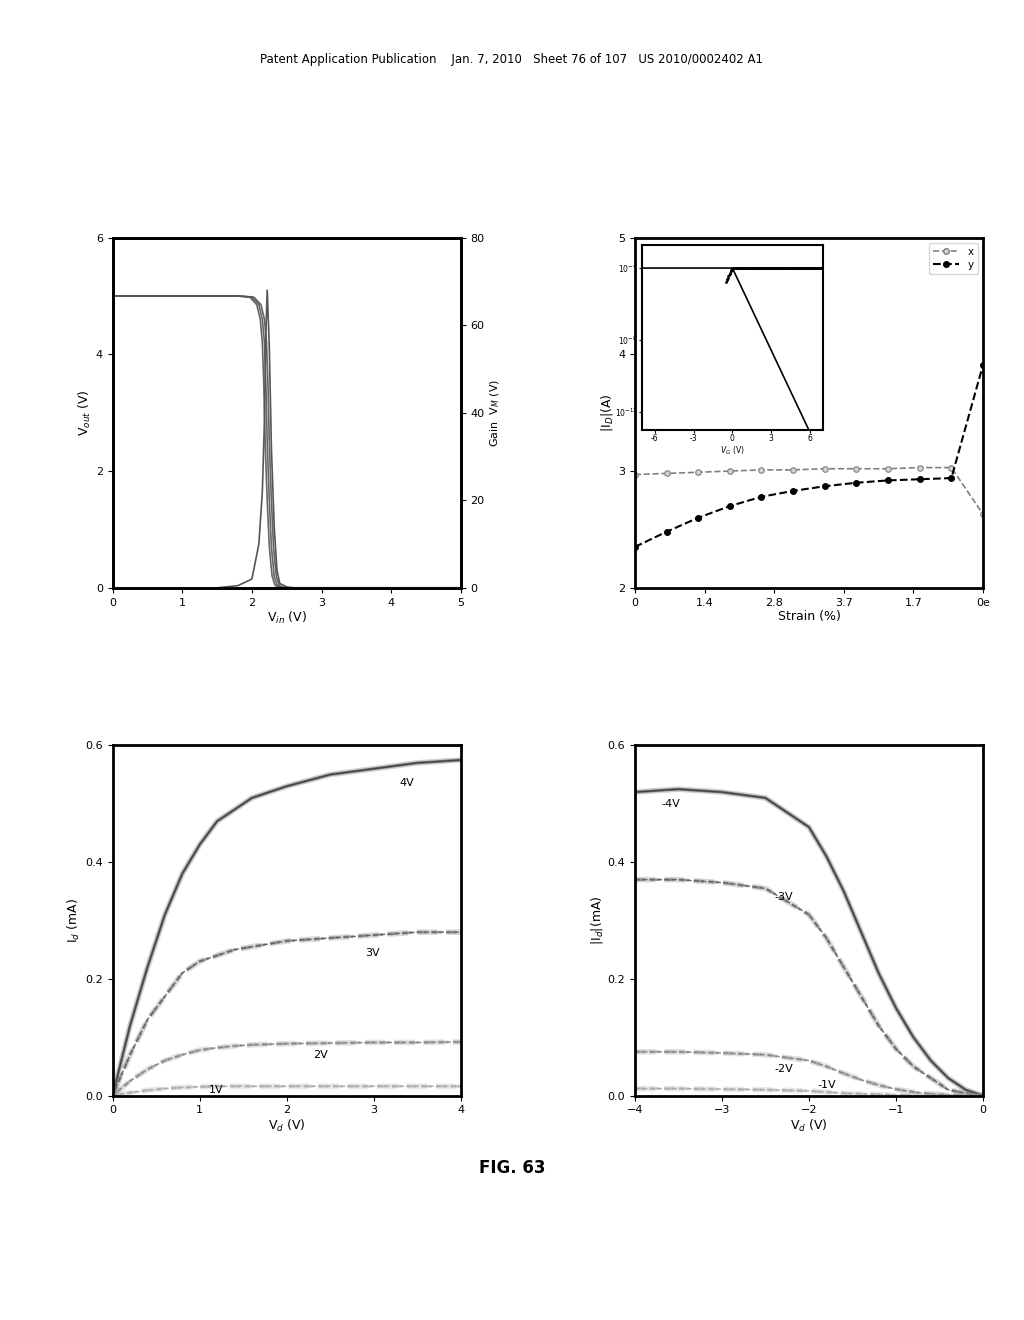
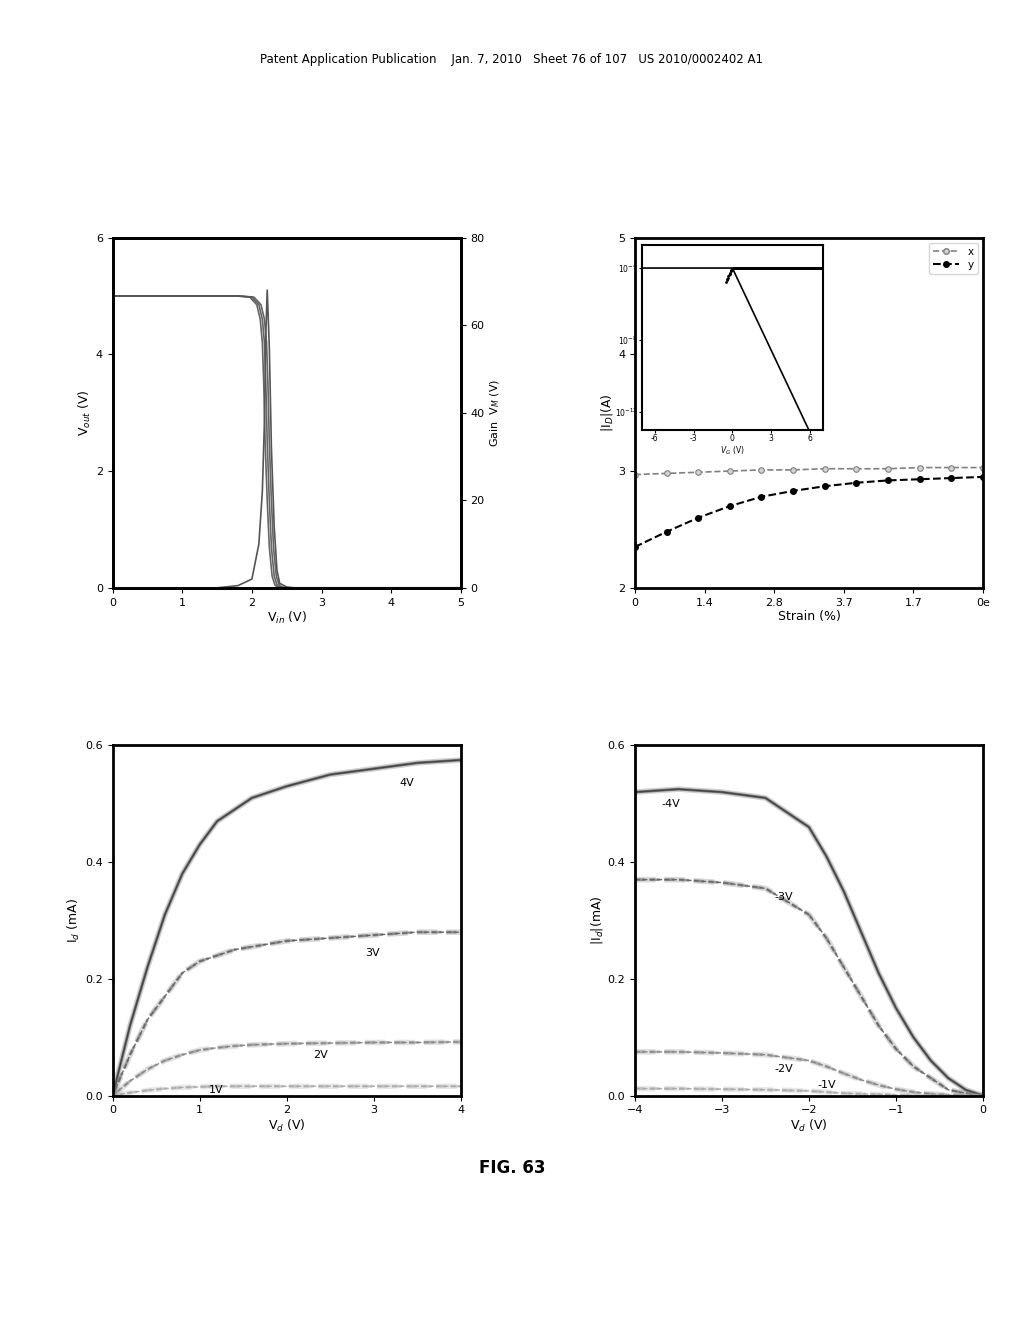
x/0e: 2.63 -> 3.03
y/0e: 3.91 -> 2.95
